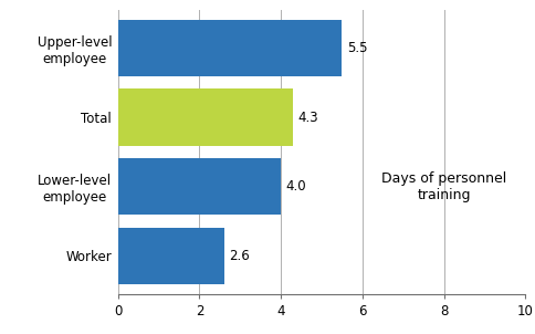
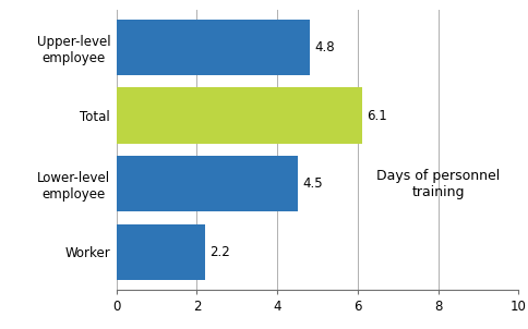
Upper-level employee: 5.5 -> 4.8
Total: 4.3 -> 6.1
Lower-level employee: 4.0 -> 4.5
Worker: 2.6 -> 2.2
